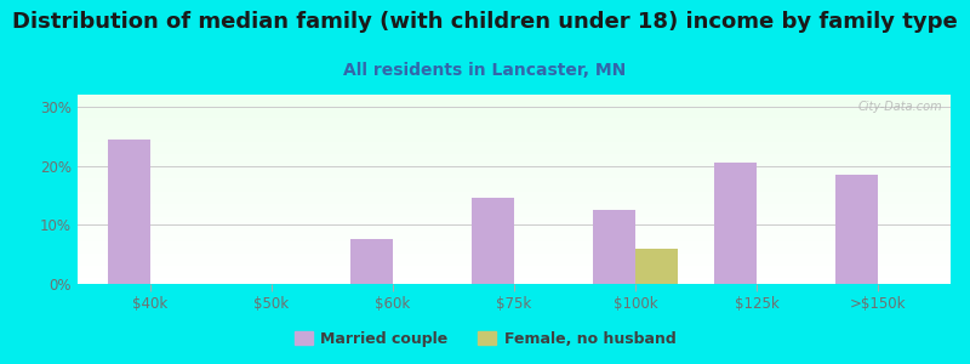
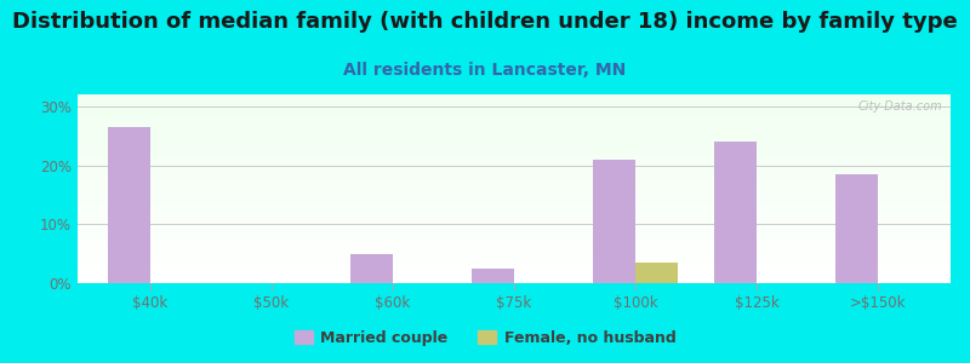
Married couple/$40k: 24.5% -> 26.5%
Married couple/$60k: 7.5% -> 5.0%
Married couple/$75k: 14.5% -> 2.5%
Married couple/$100k: 12.5% -> 21.0%
Female, no husband/$100k: 6.0% -> 3.5%
Married couple/$125k: 20.5% -> 24.0%
